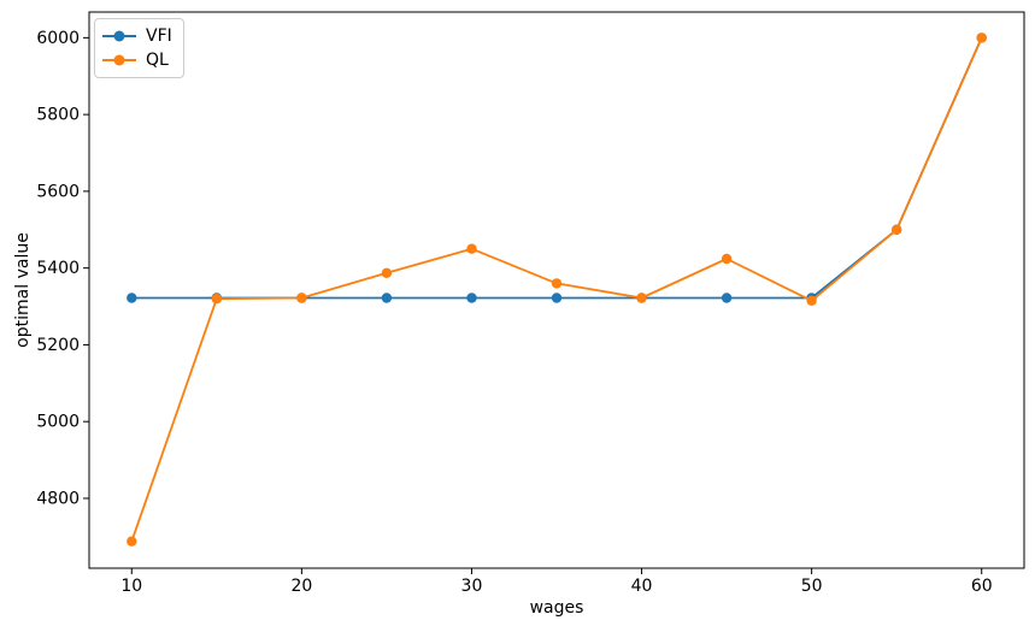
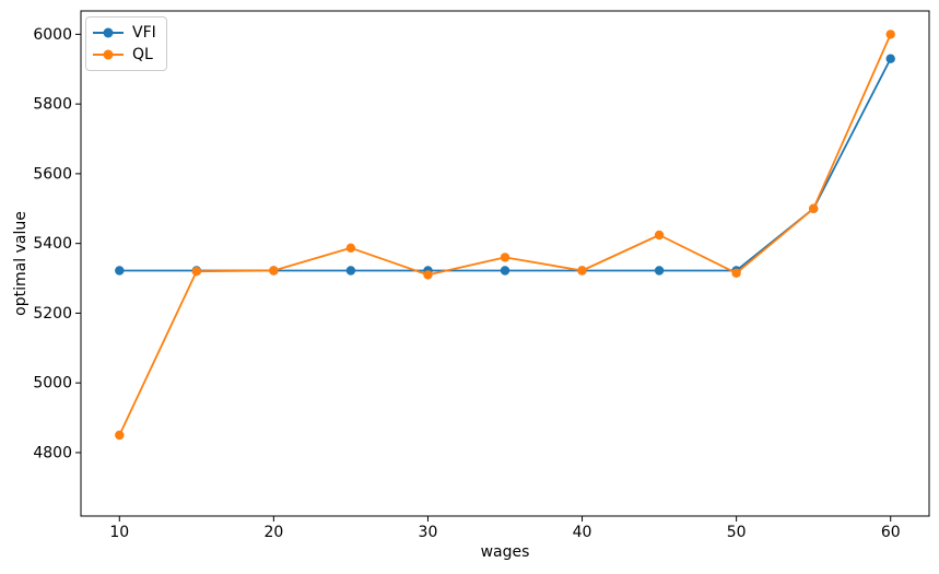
QL/10: 4690 -> 4850
QL/30: 5450 -> 5310
VFI/60: 6000 -> 5930
